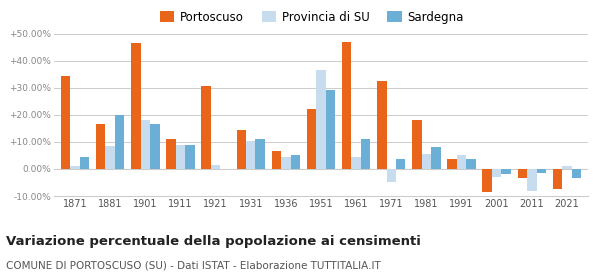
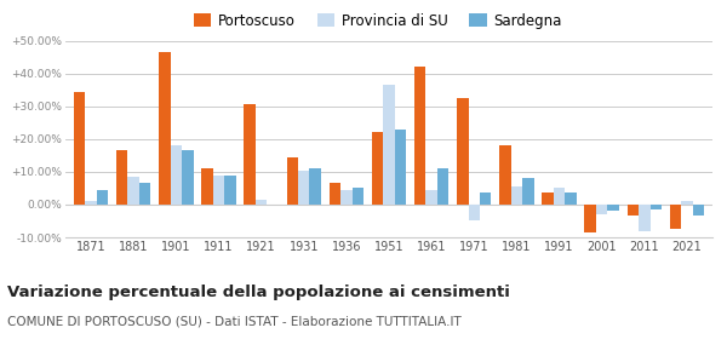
Sardegna/1881: 20.0% -> 6.5%
Sardegna/1951: 29.0% -> 23.0%
Portoscuso/1961: 47.0% -> 42.0%
